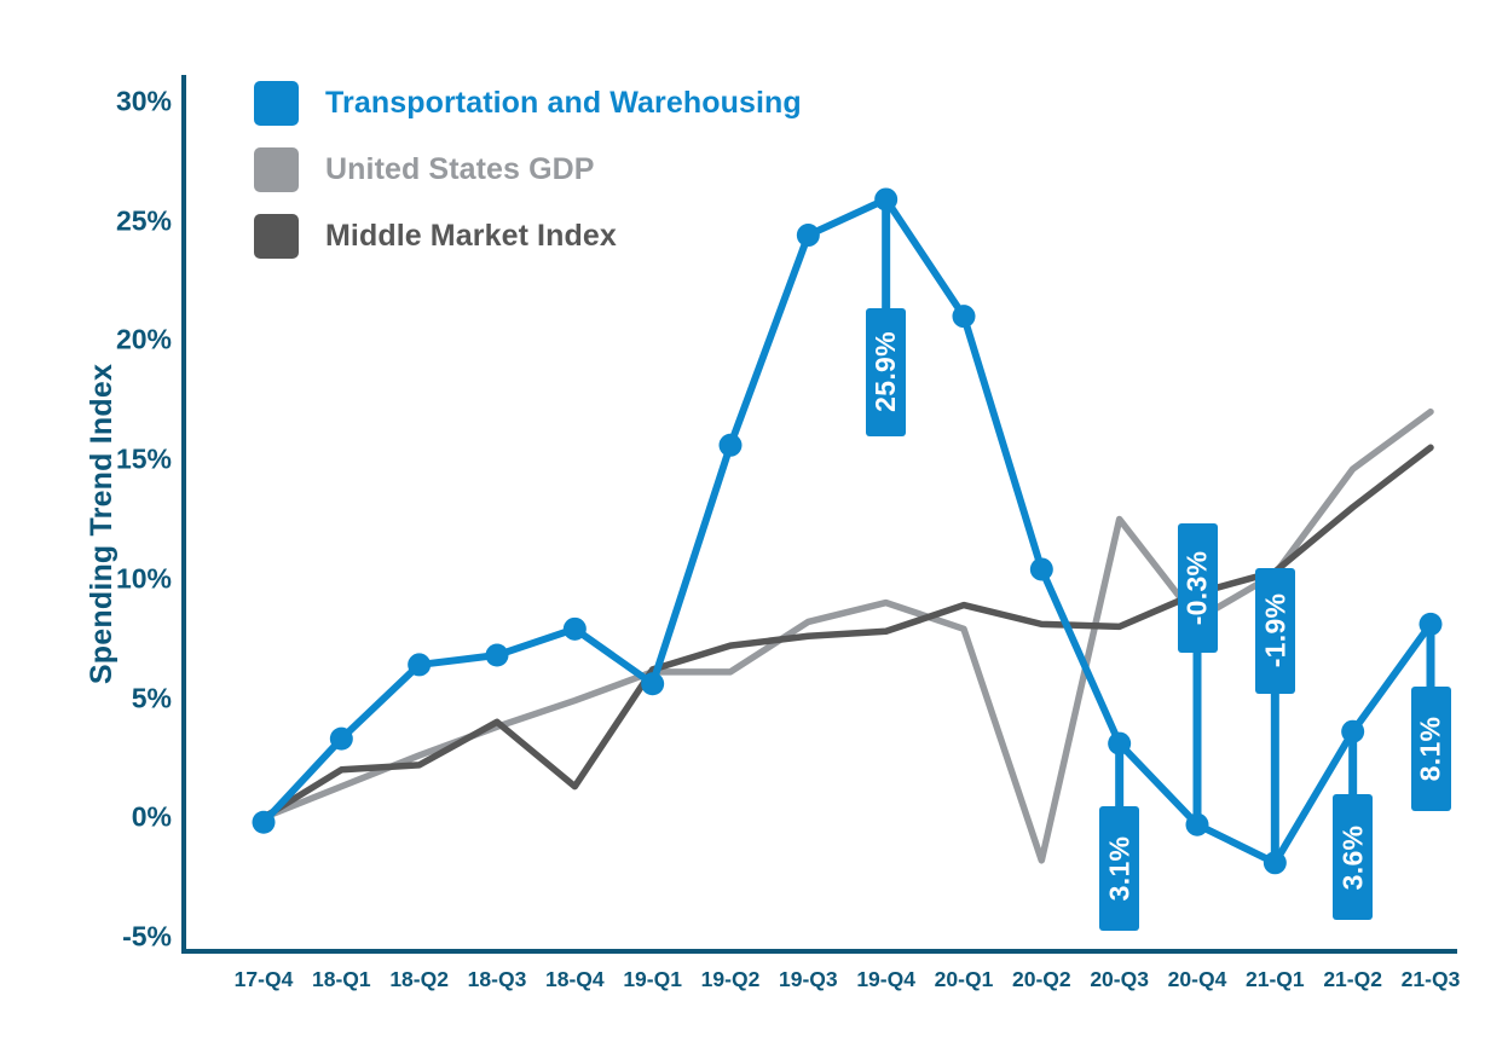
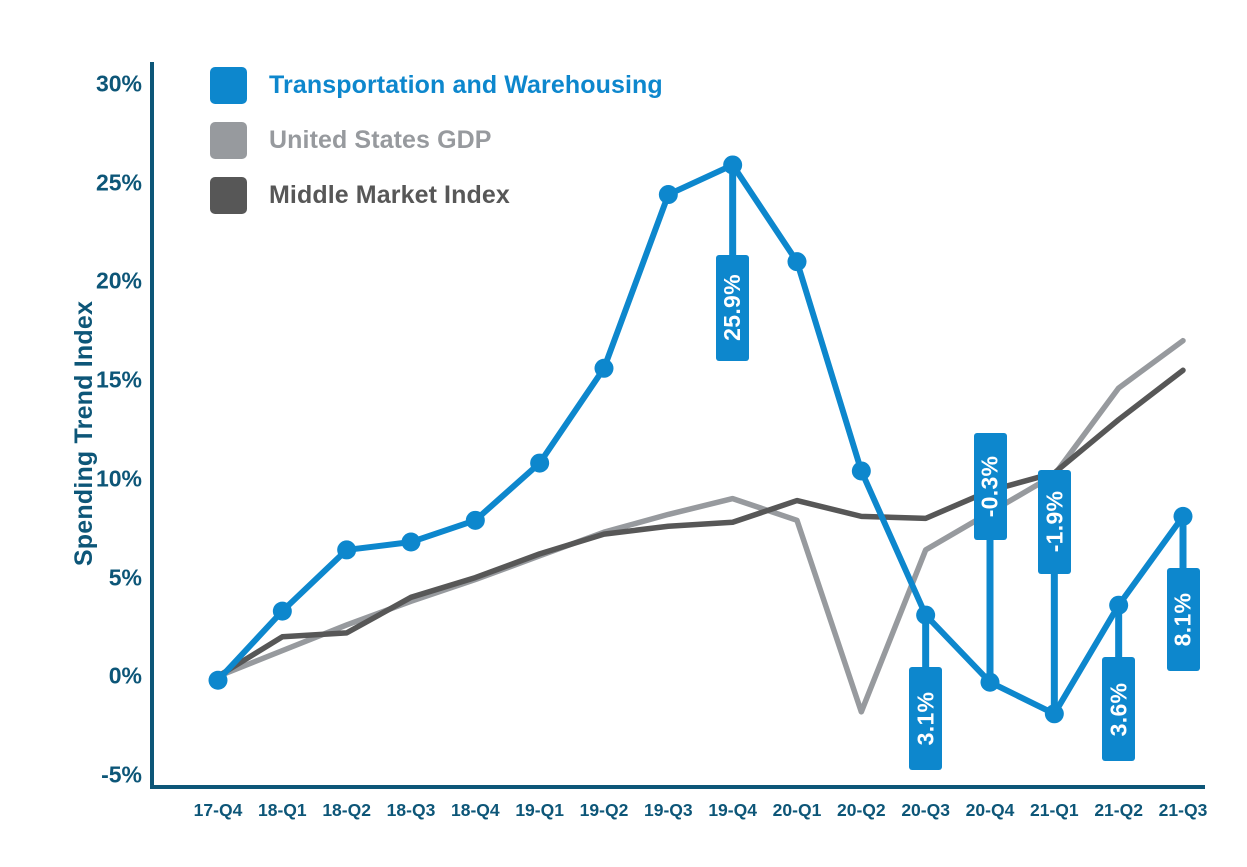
Middle Market Index/18-Q4: 1.3% -> 5.0%
Transportation and Warehousing/19-Q1: 5.6% -> 10.8%
United States GDP/19-Q2: 6.1% -> 7.3%
United States GDP/20-Q3: 12.5% -> 6.4%
